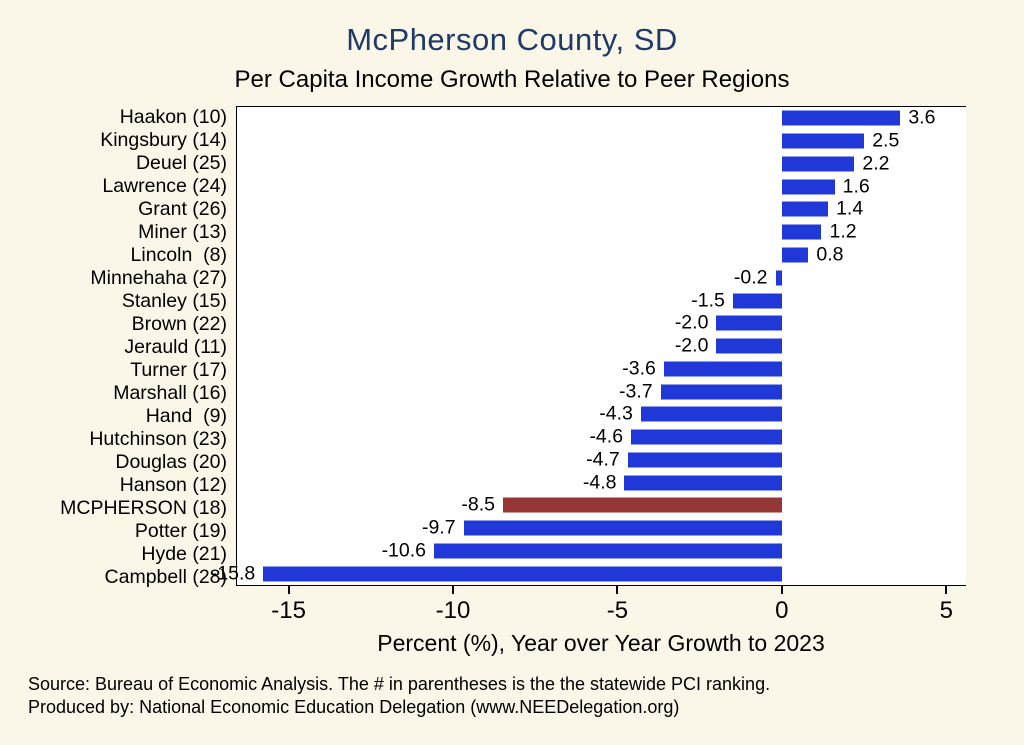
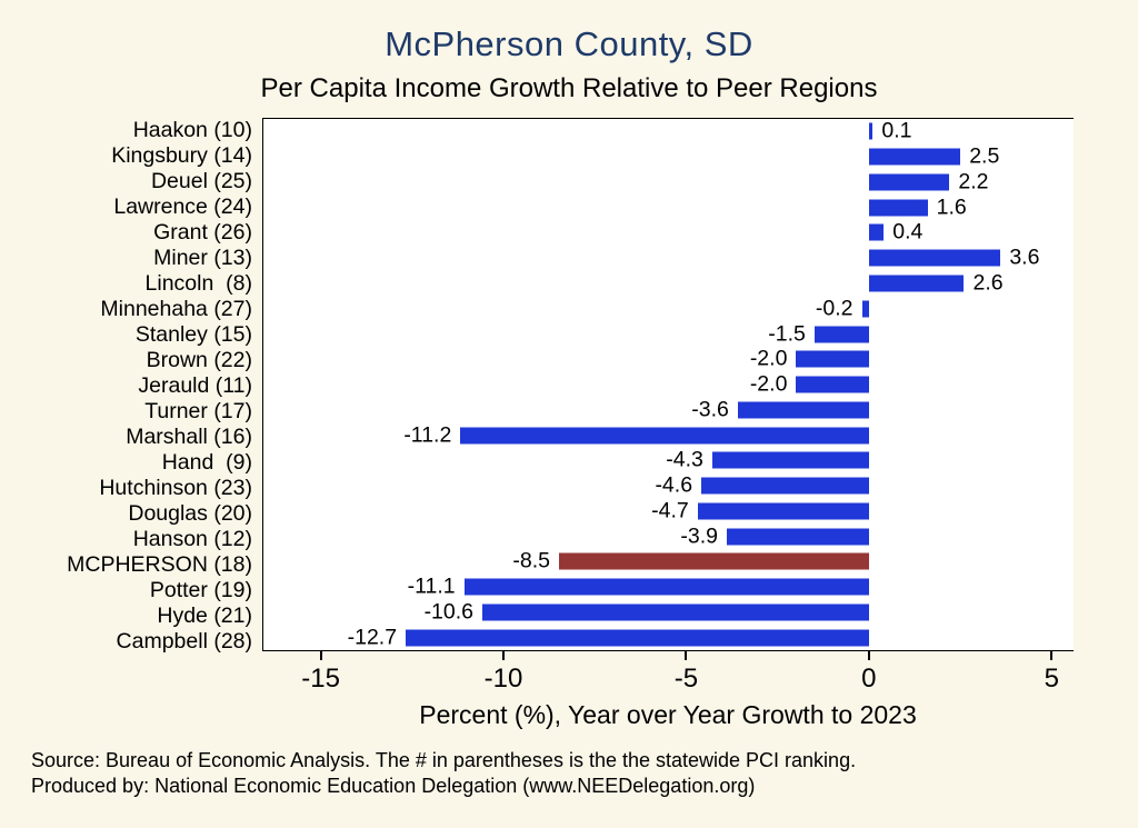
Haakon (10): 3.6 -> 0.1
Grant (26): 1.4 -> 0.4
Miner (13): 1.2 -> 3.6
Lincoln (8): 0.8 -> 2.6
Marshall (16): -3.7 -> -11.2
Hanson (12): -4.8 -> -3.9
Potter (19): -9.7 -> -11.1
Campbell (28): -15.8 -> -12.7
